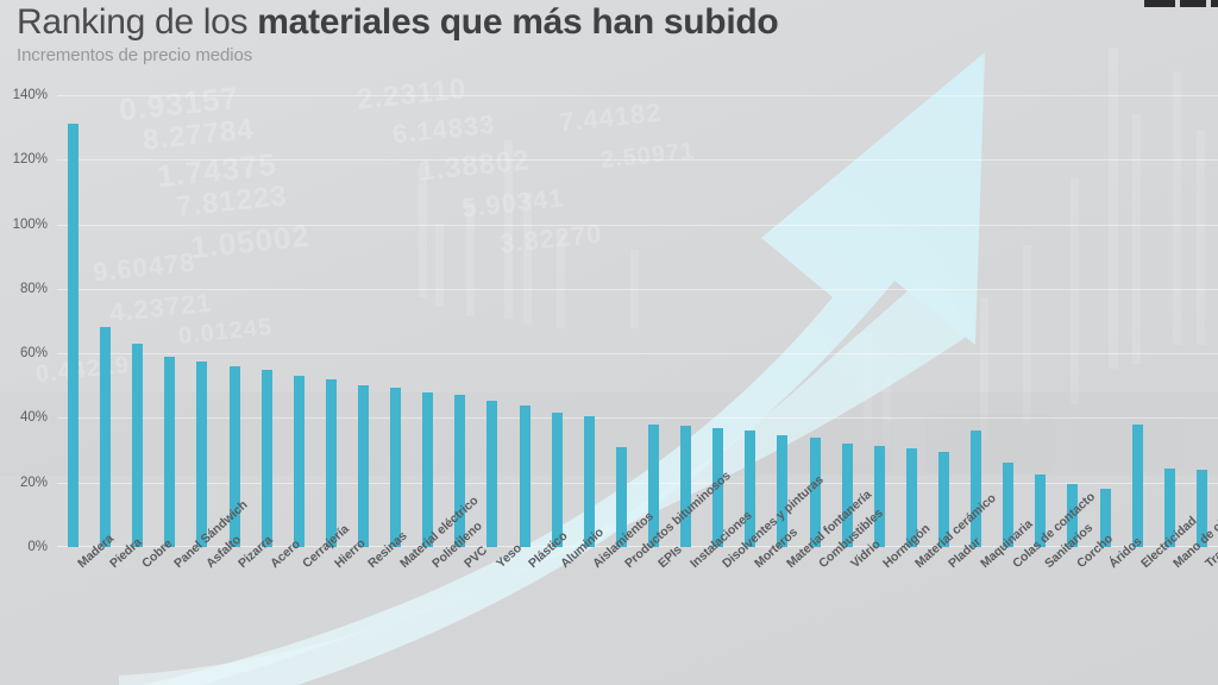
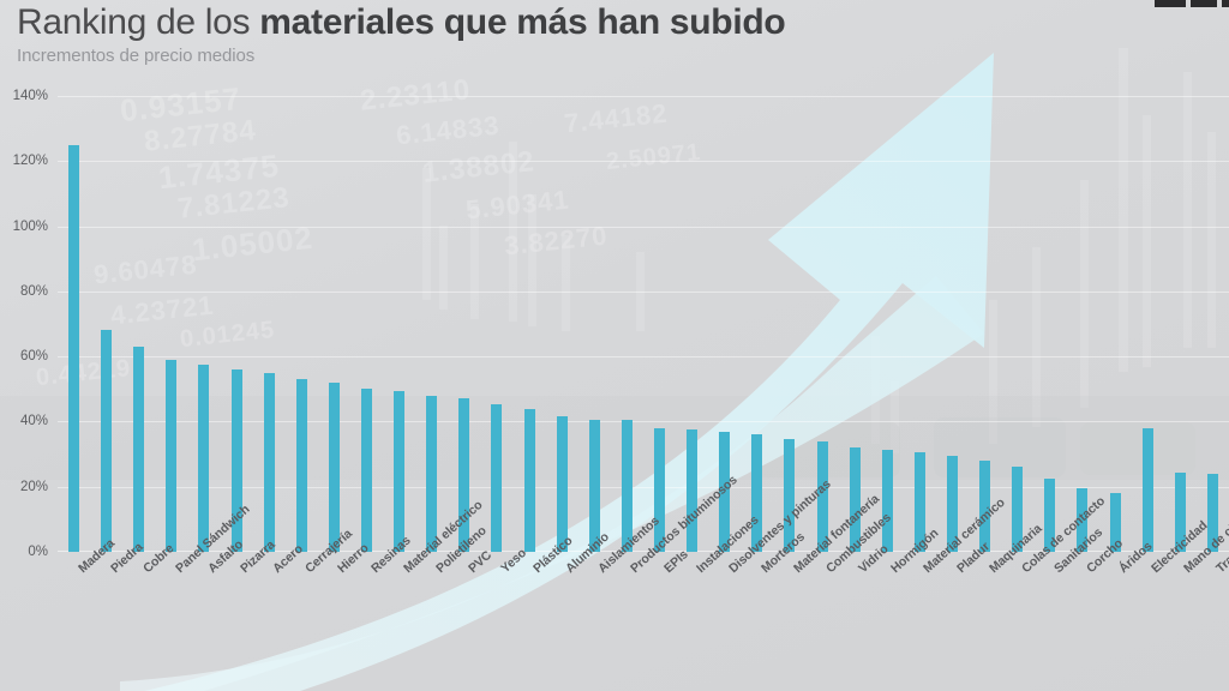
Madera: 131% -> 125%
Productos bituminosos: 31% -> 40%
Maquinaria: 36% -> 28%
